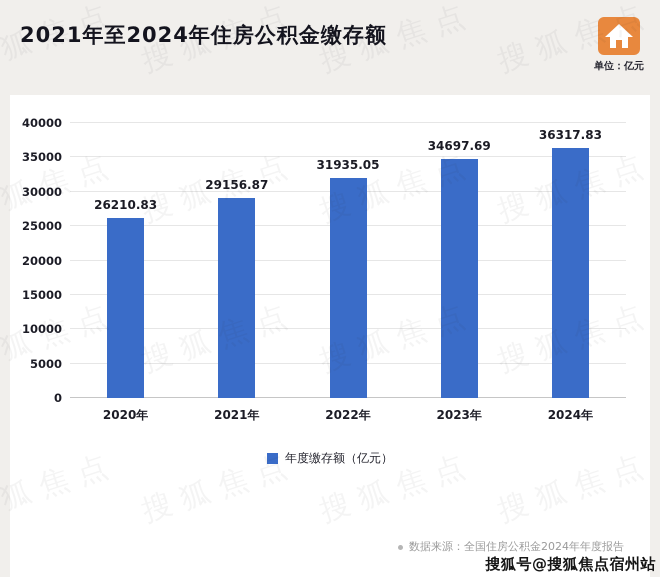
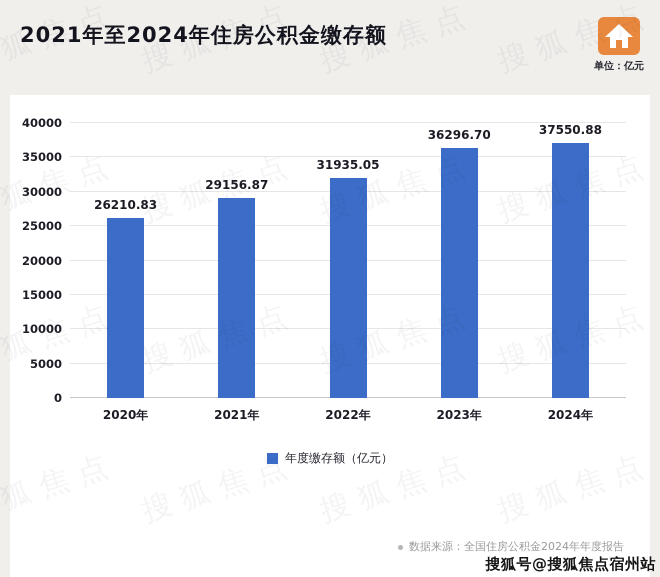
2023年: 34697.69 -> 36296.70
2024年: 36317.83 -> 37550.88
